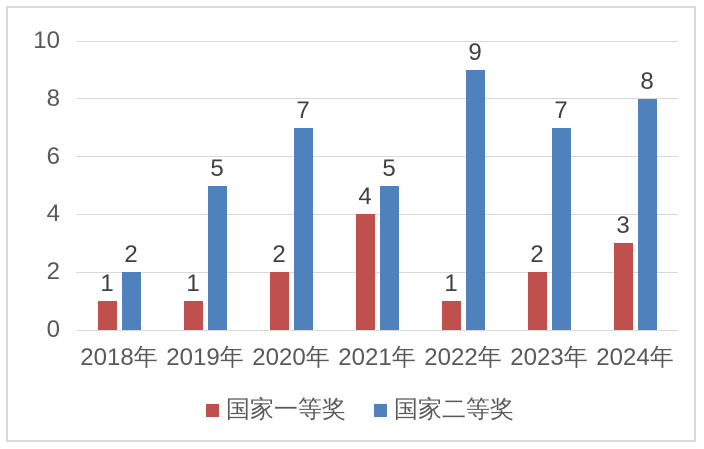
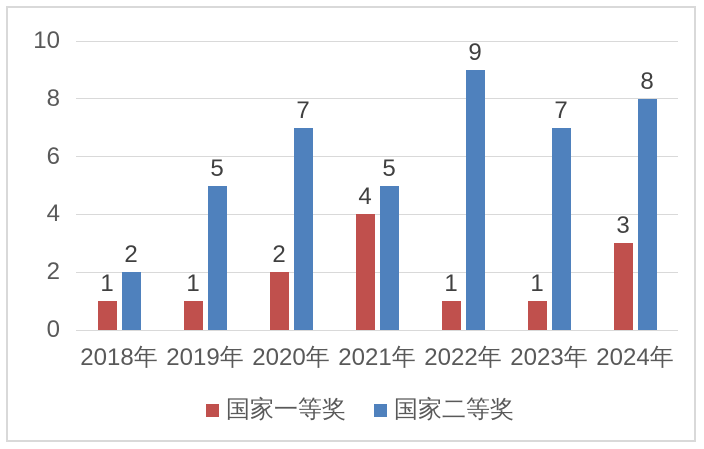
国家一等奖/2023年: 2 -> 1
